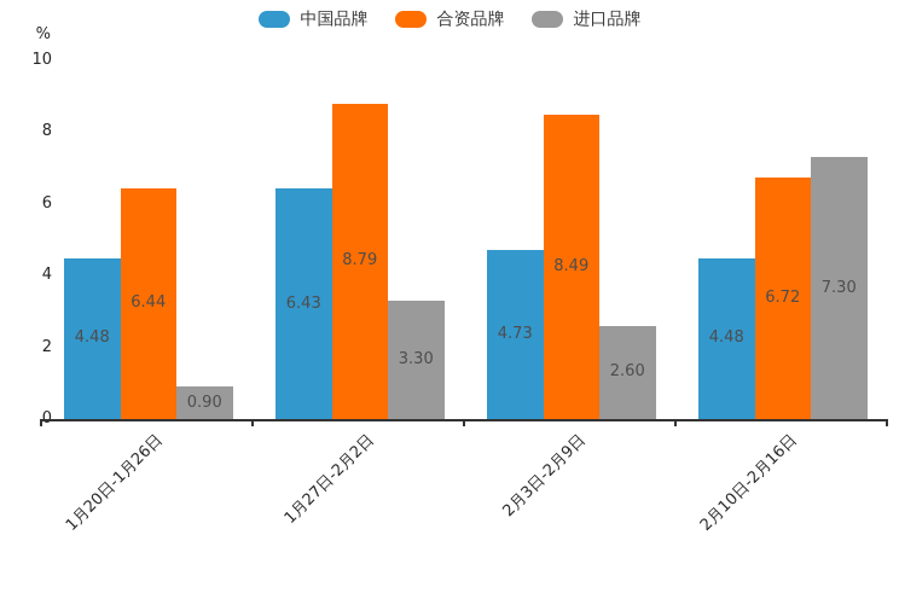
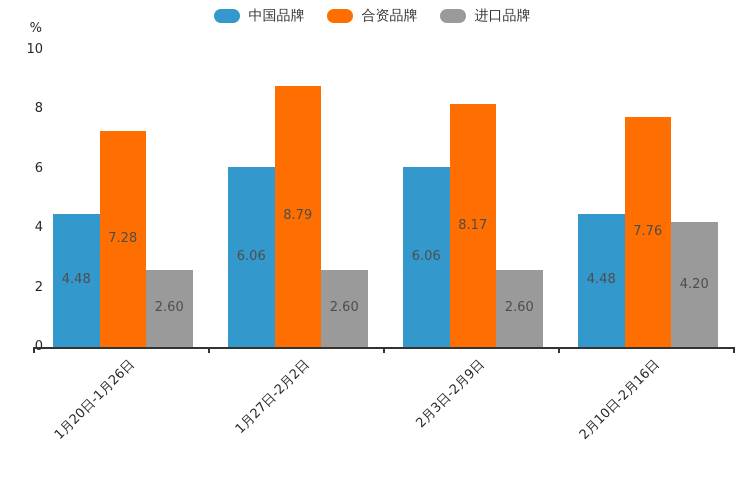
合资品牌/1月20日-1月26日: 6.44 -> 7.28
进口品牌/1月20日-1月26日: 0.90 -> 2.60
中国品牌/1月27日-2月2日: 6.43 -> 6.06
进口品牌/1月27日-2月2日: 3.30 -> 2.60
中国品牌/2月3日-2月9日: 4.73 -> 6.06
合资品牌/2月3日-2月9日: 8.49 -> 8.17
合资品牌/2月10日-2月16日: 6.72 -> 7.76
进口品牌/2月10日-2月16日: 7.30 -> 4.20
